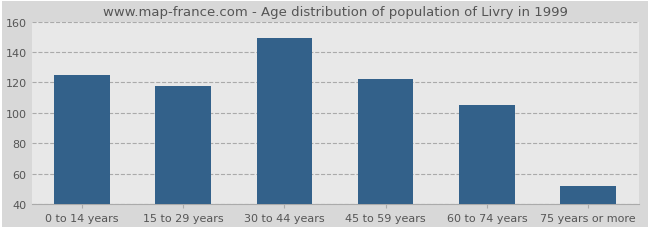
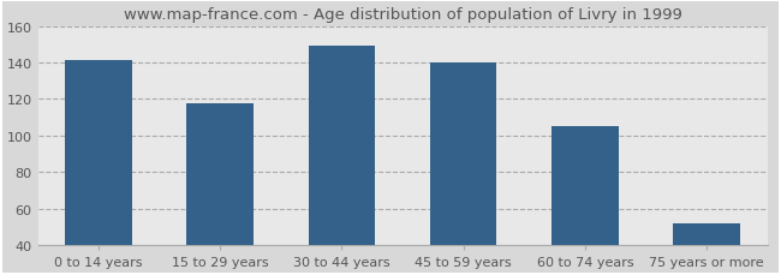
0 to 14 years: 125 -> 141
45 to 59 years: 122 -> 140
